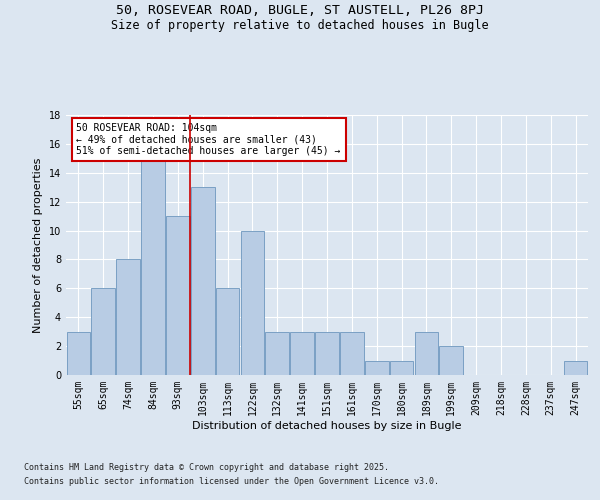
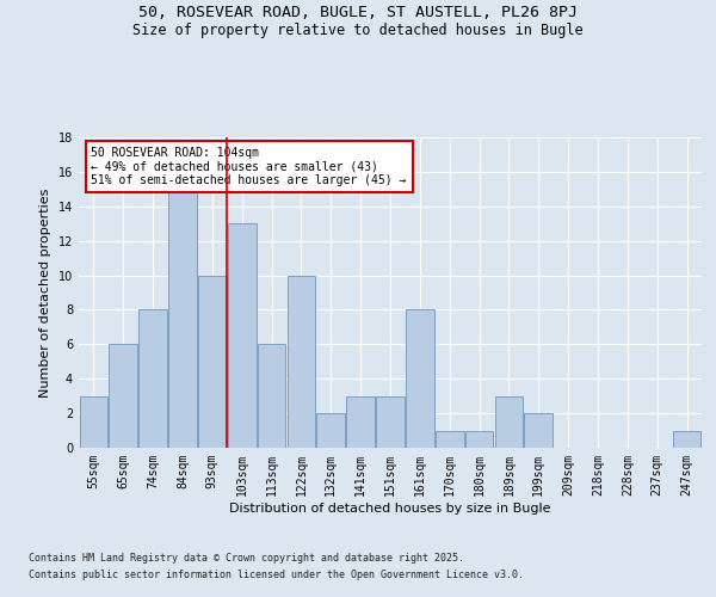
93sqm: 11 -> 10
132sqm: 3 -> 2
161sqm: 3 -> 8
